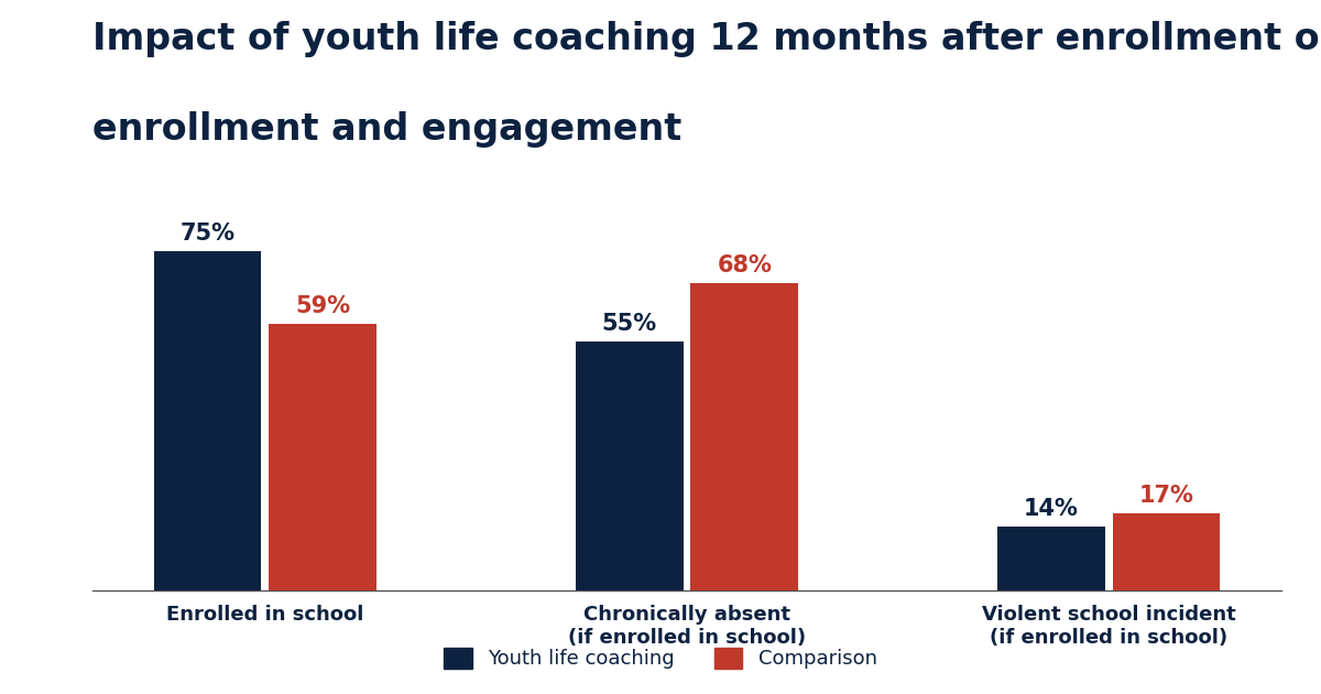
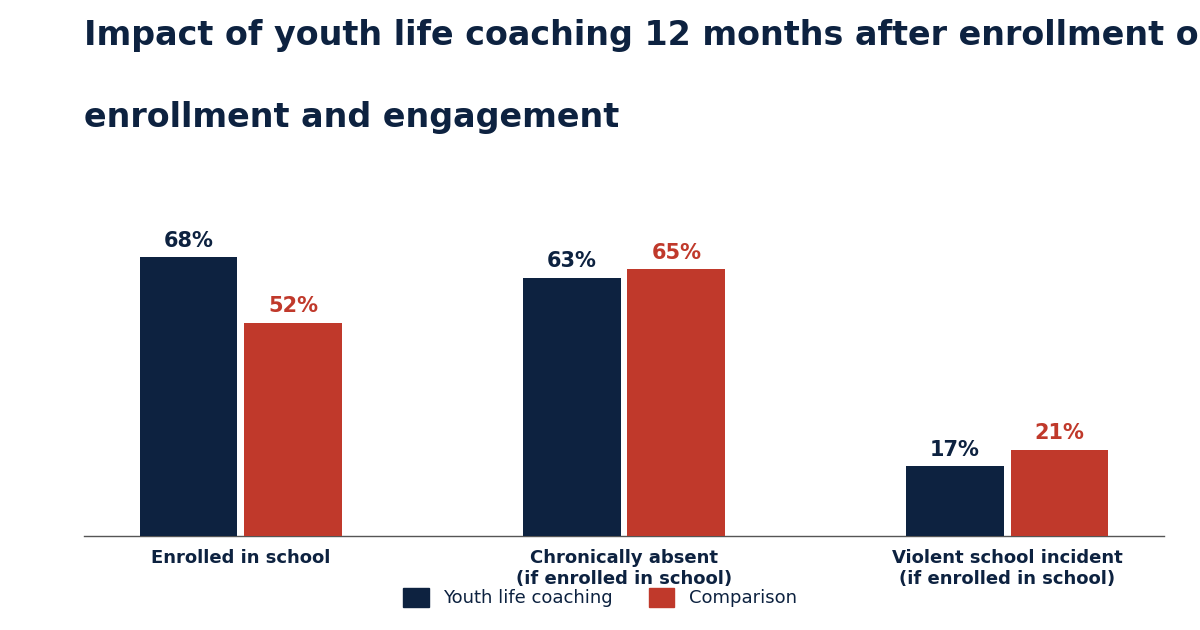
Youth life coaching/Enrolled in school: 75% -> 68%
Comparison/Enrolled in school: 59% -> 52%
Youth life coaching/Chronically absent (if enrolled in school): 55% -> 63%
Comparison/Chronically absent (if enrolled in school): 68% -> 65%
Youth life coaching/Violent school incident (if enrolled in school): 14% -> 17%
Comparison/Violent school incident (if enrolled in school): 17% -> 21%
